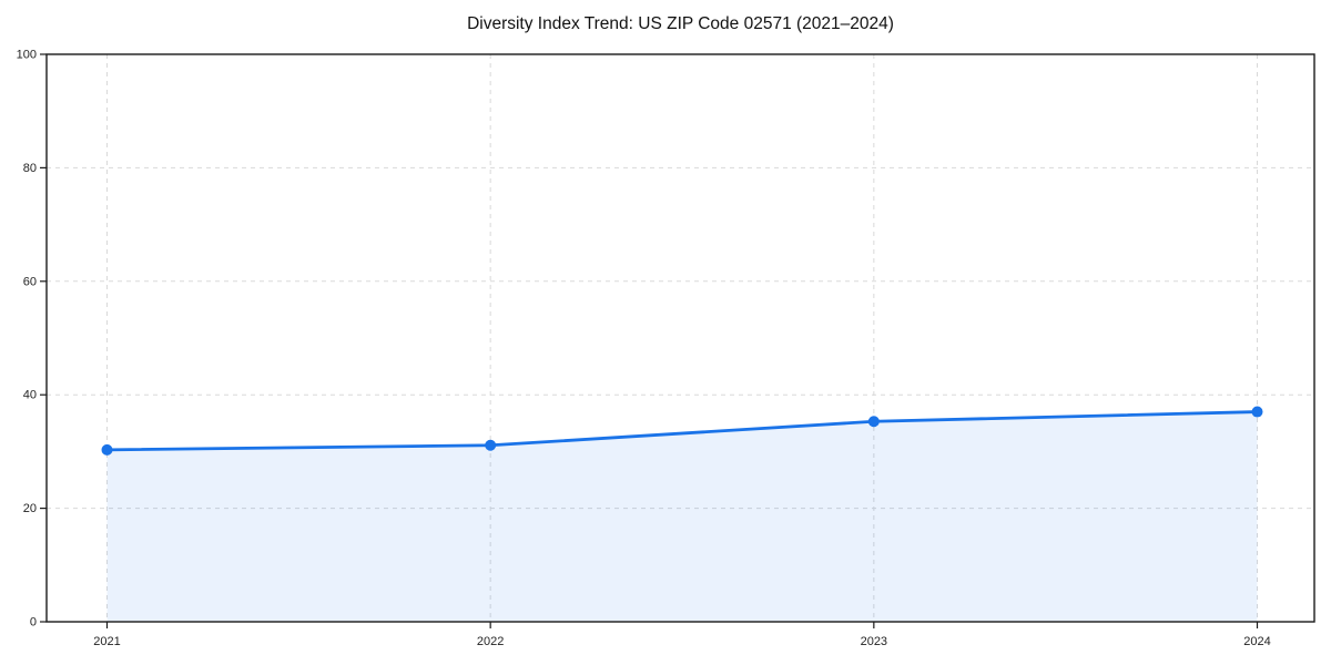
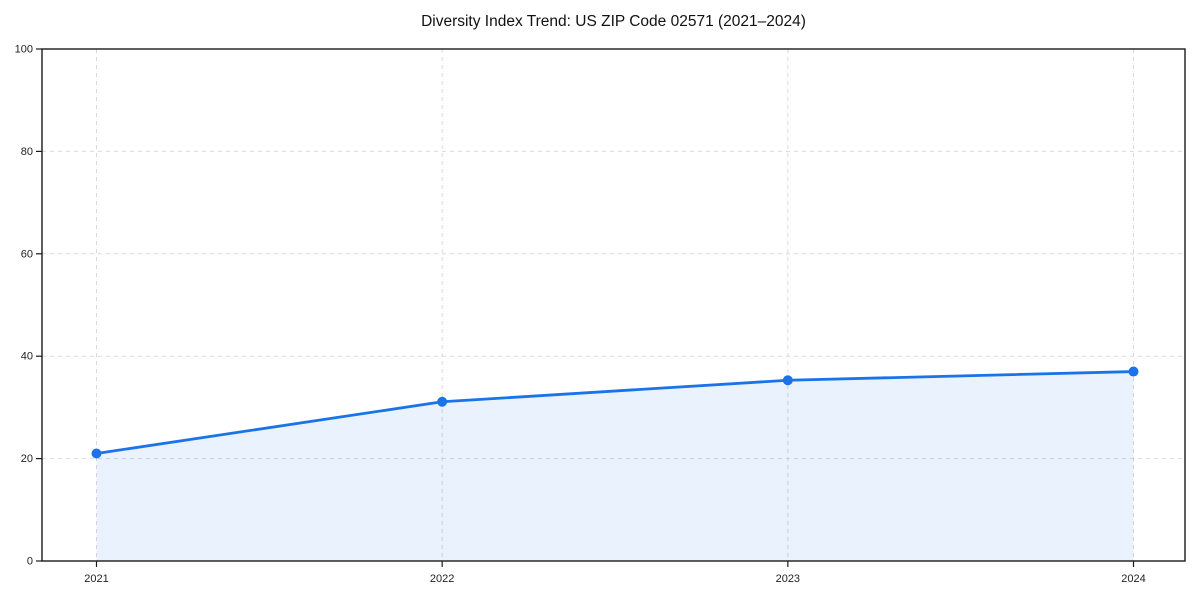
2021: 30 -> 21
